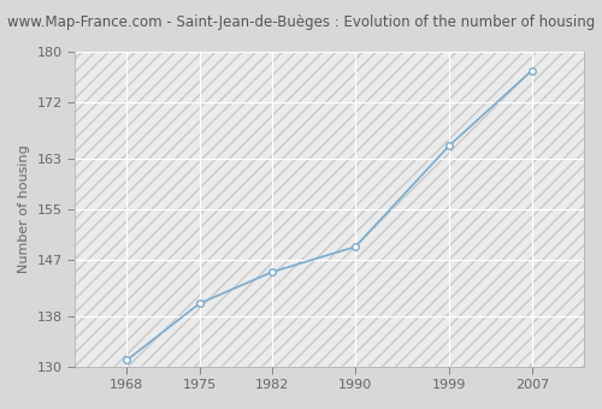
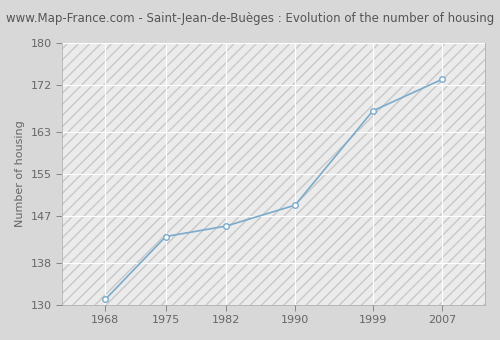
1975: 140 -> 143
1999: 165 -> 167
2007: 177 -> 173
